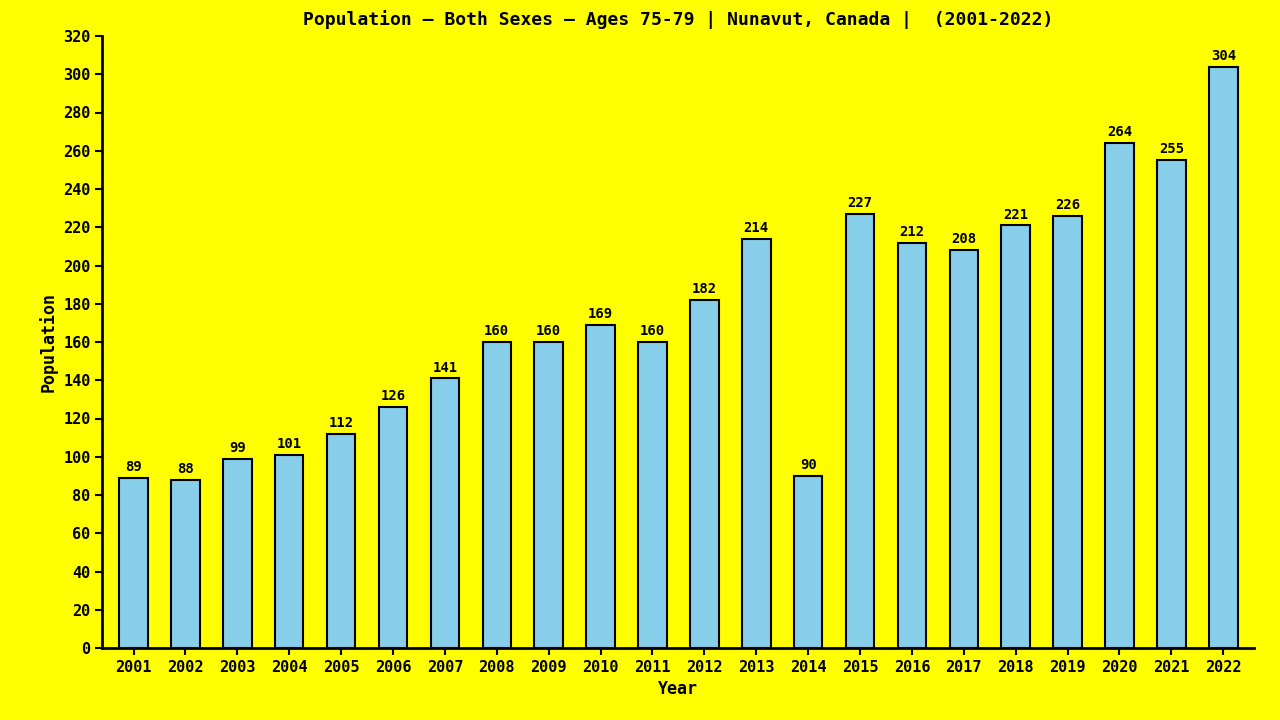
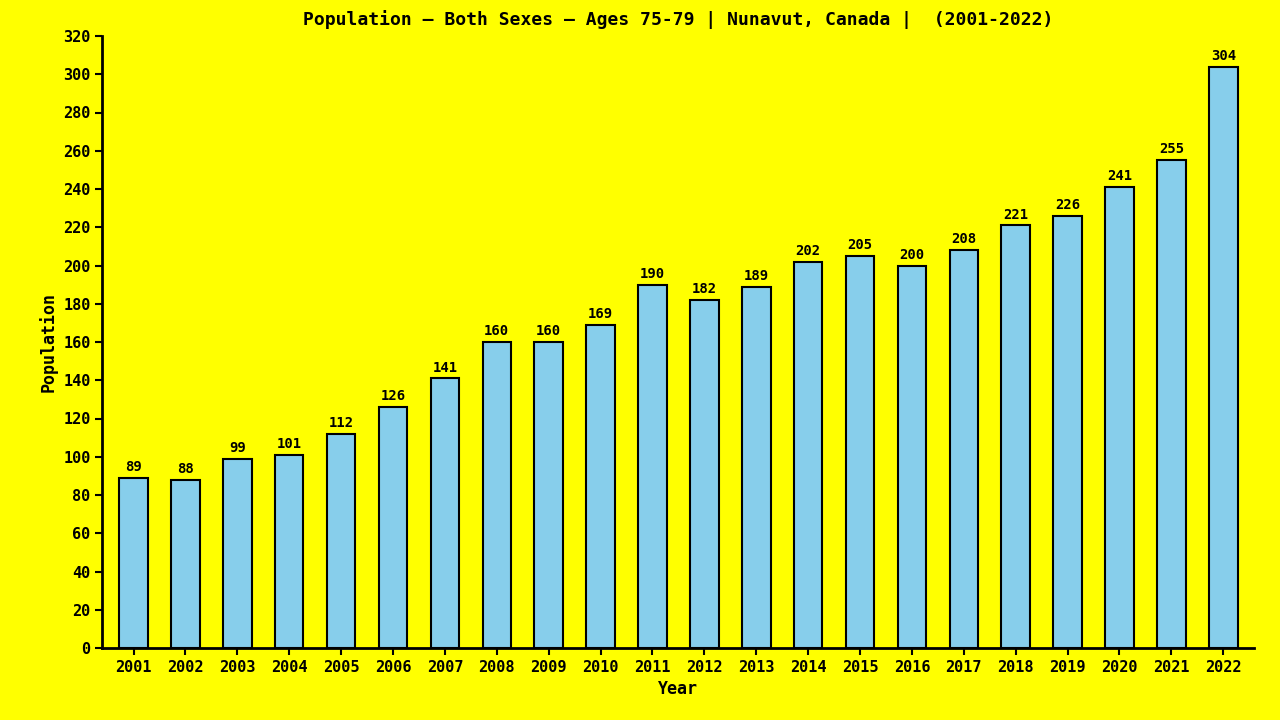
2011: 160 -> 190
2013: 214 -> 189
2014: 90 -> 202
2015: 227 -> 205
2016: 212 -> 200
2020: 264 -> 241
